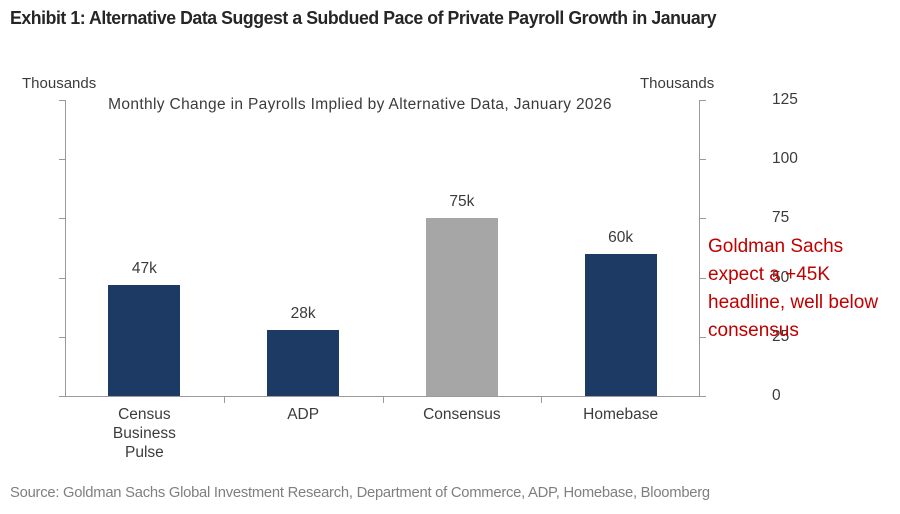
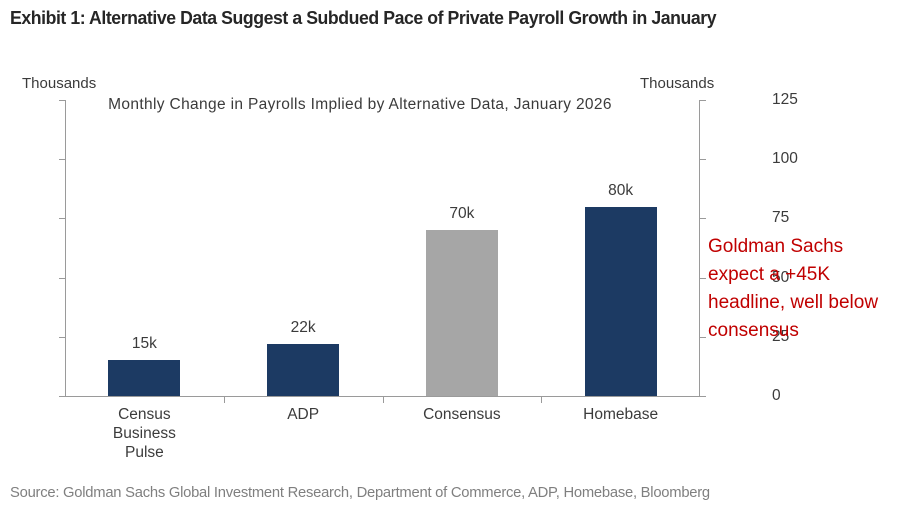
Census Business Pulse: 47k -> 15k
ADP: 28k -> 22k
Consensus: 75k -> 70k
Homebase: 60k -> 80k
